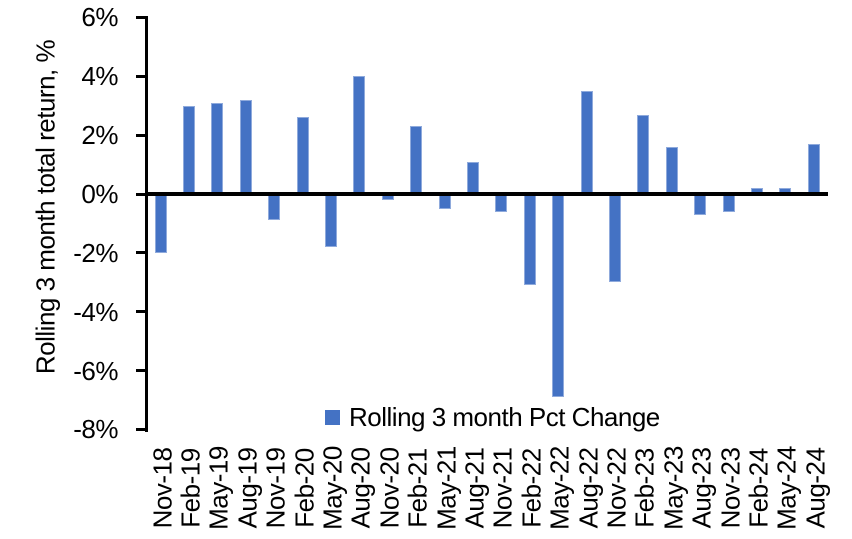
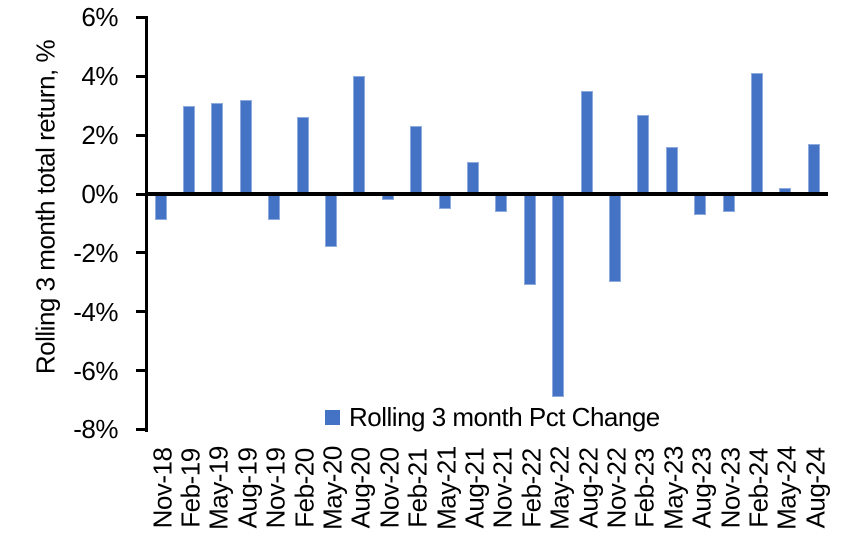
Nov-18: -2.0% -> -0.9%
Feb-24: 0.2% -> 4.1%
